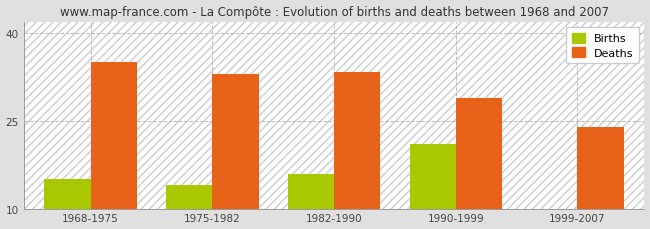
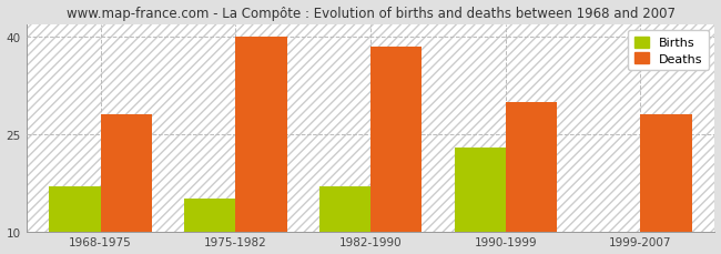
Births/1968-1975: 15 -> 17
Deaths/1968-1975: 35.0 -> 28.0
Births/1975-1982: 14 -> 15
Deaths/1975-1982: 33.0 -> 40.0
Births/1982-1990: 16 -> 17
Deaths/1982-1990: 33.4 -> 38.5
Births/1990-1999: 21 -> 23
Deaths/1990-1999: 29.0 -> 30.0
Deaths/1999-2007: 24.0 -> 28.0
